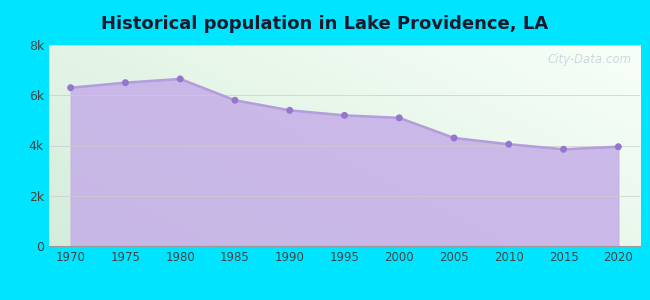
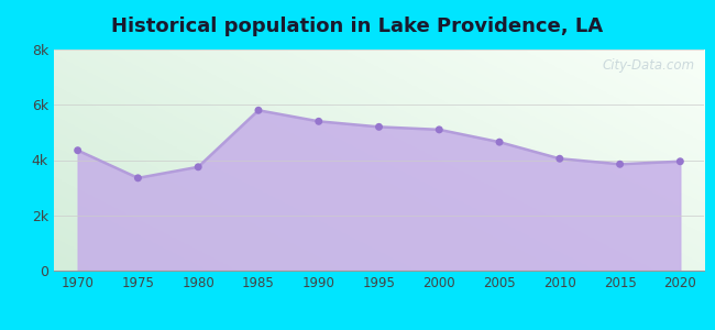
1970: 6.30k -> 4.35k
1975: 6.50k -> 3.35k
1980: 6.65k -> 3.75k
2005: 4.30k -> 4.65k
